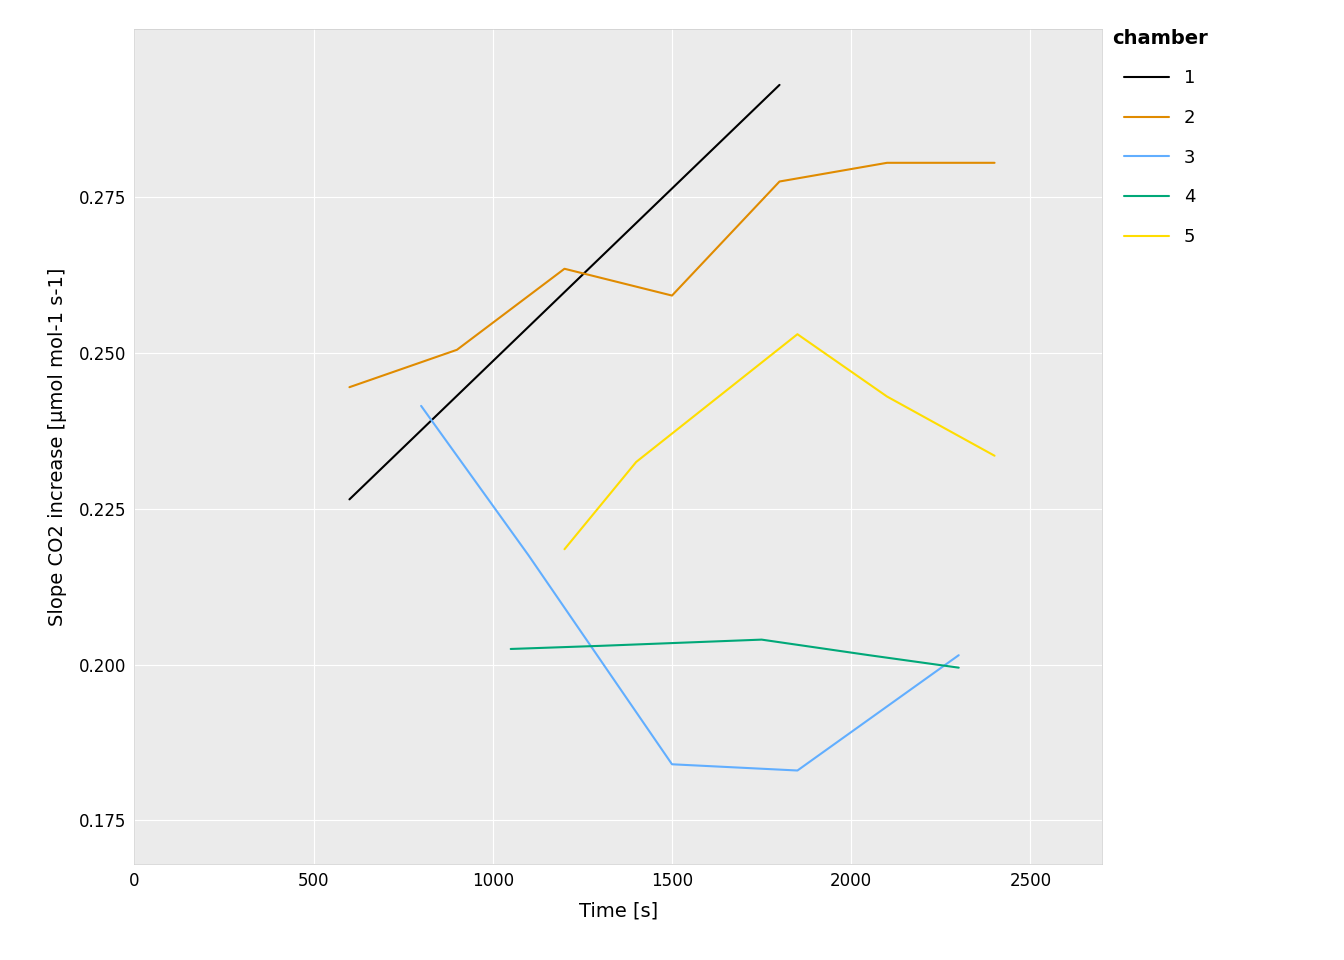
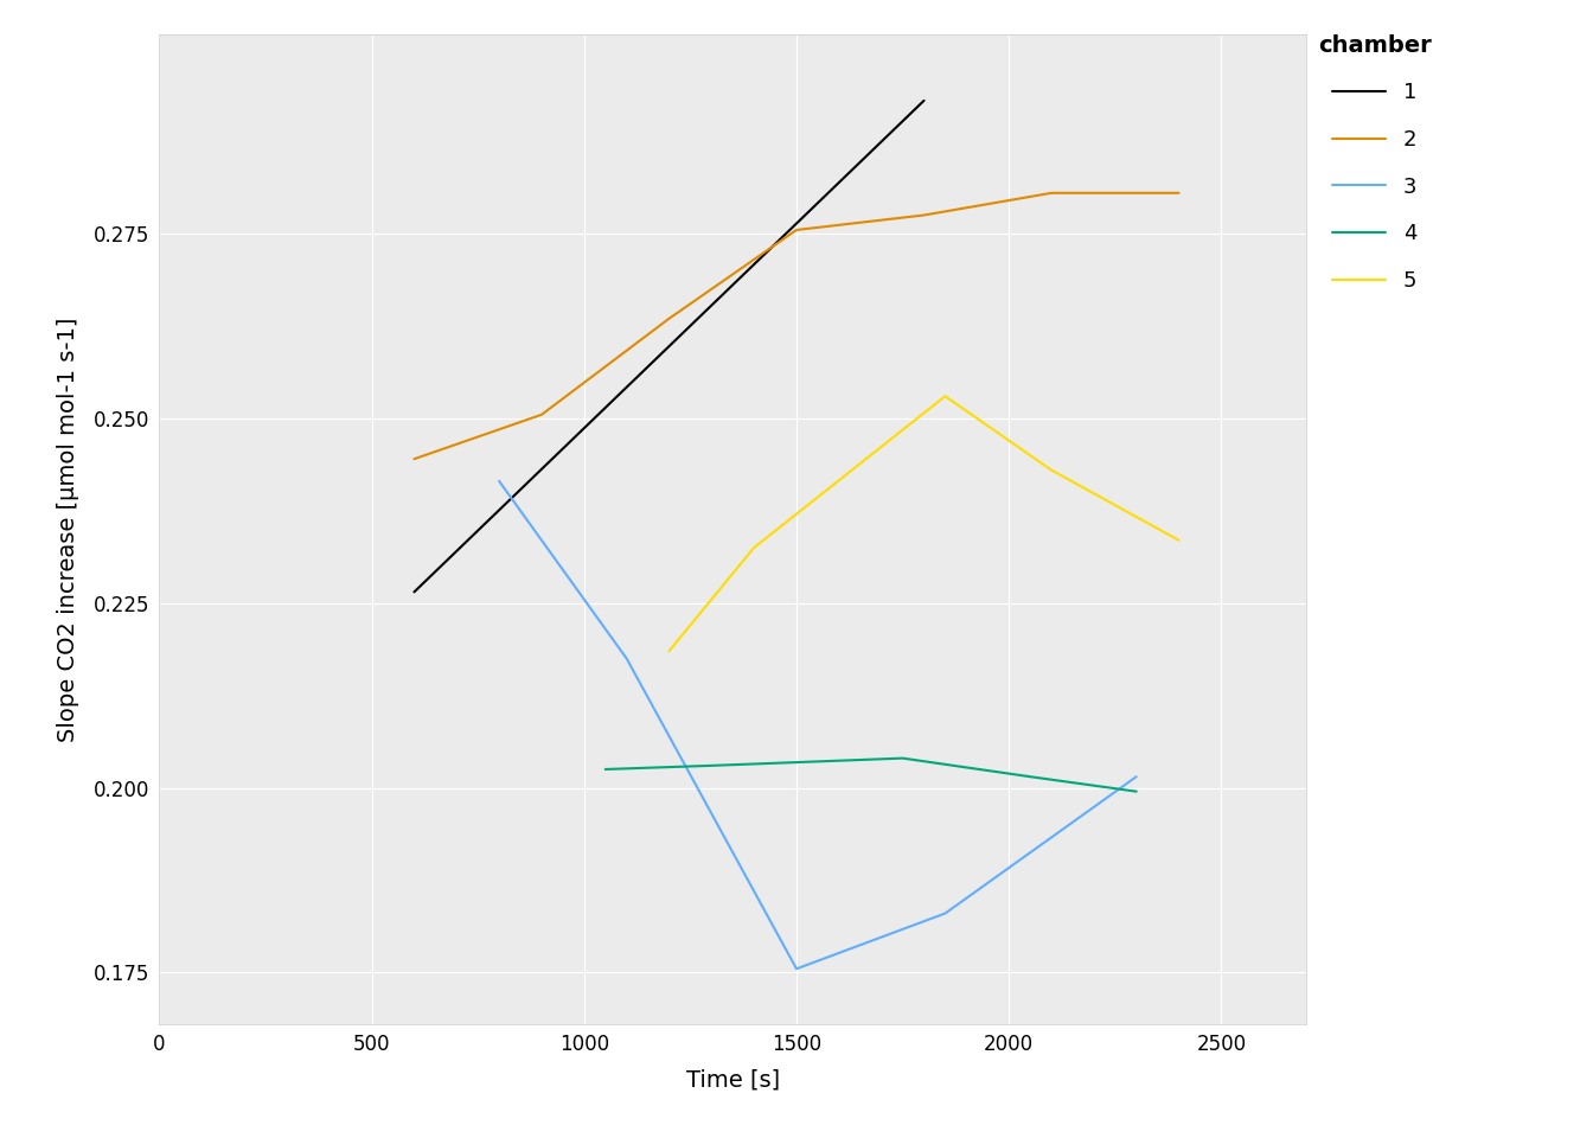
2/1500: 0.2592 -> 0.2755
3/1500: 0.1840 -> 0.1755
